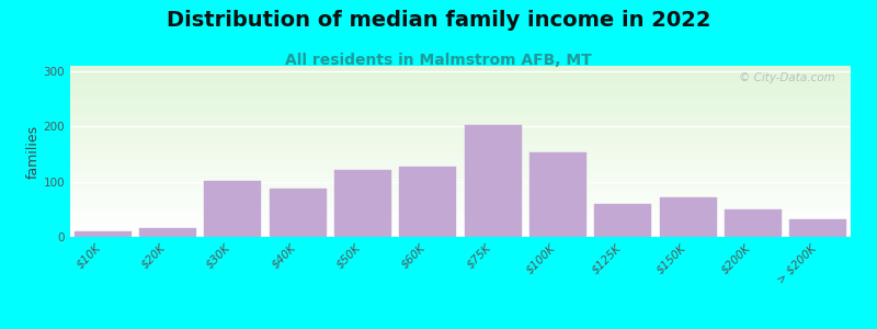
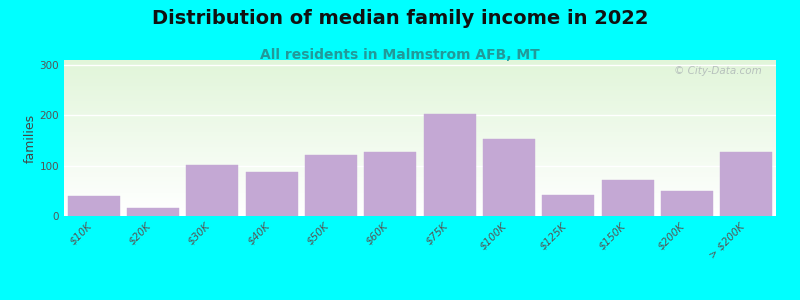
$10K: 10 -> 40
$125K: 60 -> 42
> $200K: 32 -> 128
